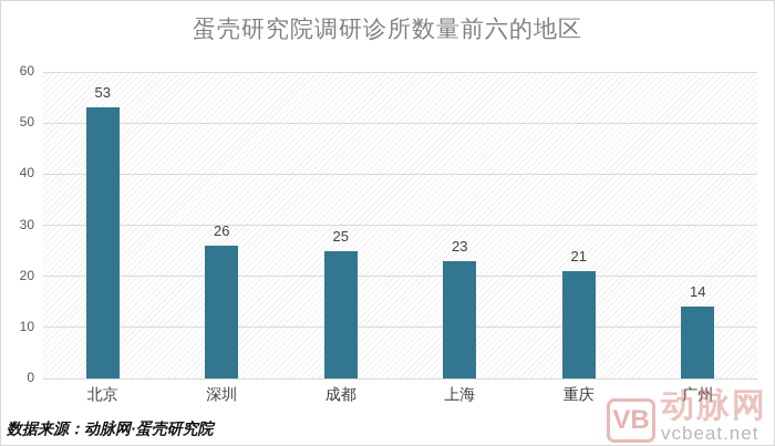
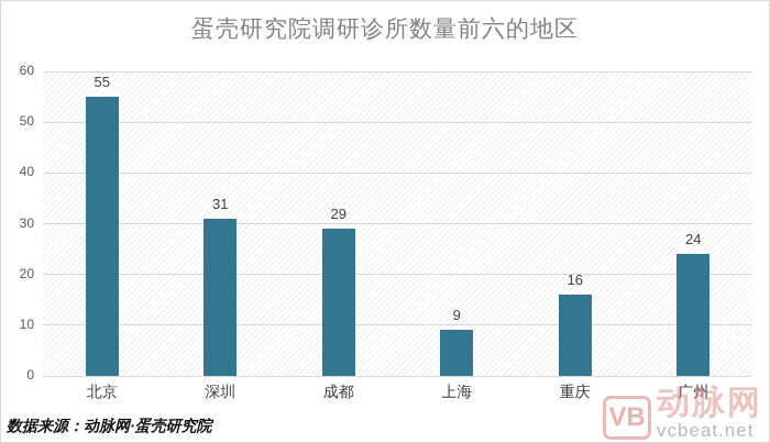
北京: 53 -> 55
深圳: 26 -> 31
成都: 25 -> 29
上海: 23 -> 9
重庆: 21 -> 16
广州: 14 -> 24
